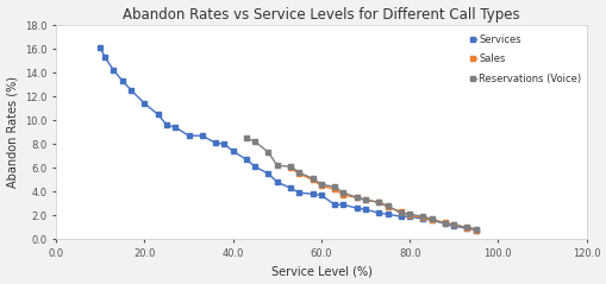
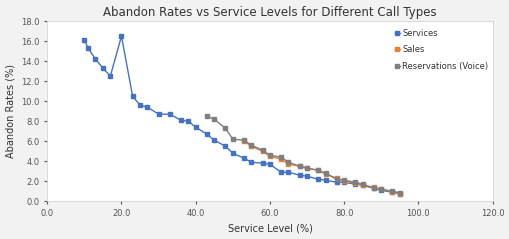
Services/20.0: 11.4 -> 16.5
